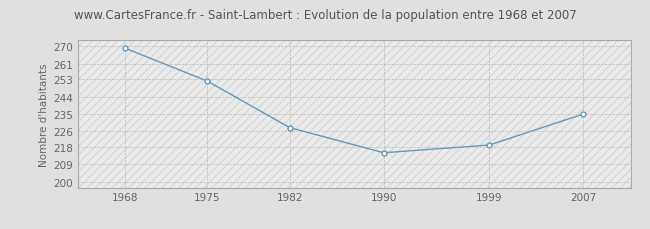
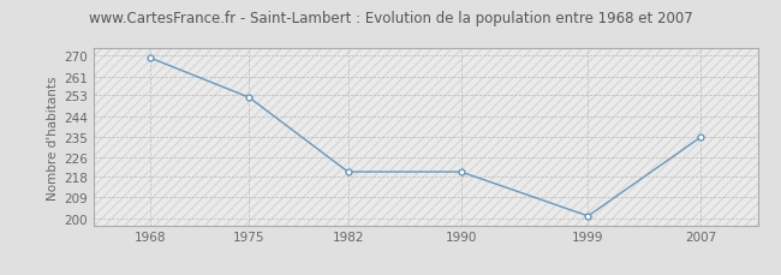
1982: 228 -> 220
1990: 215 -> 220
1999: 219 -> 201
